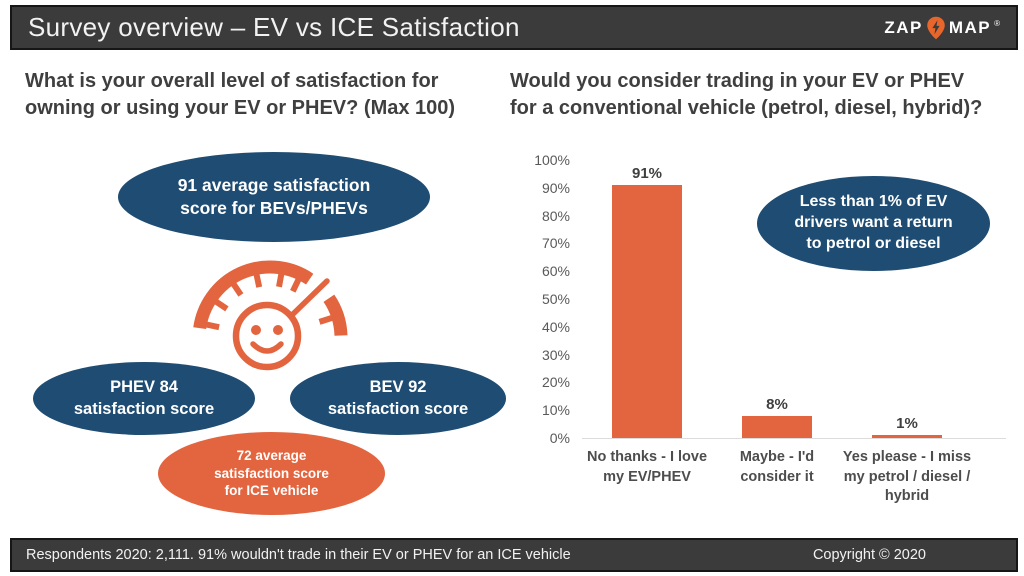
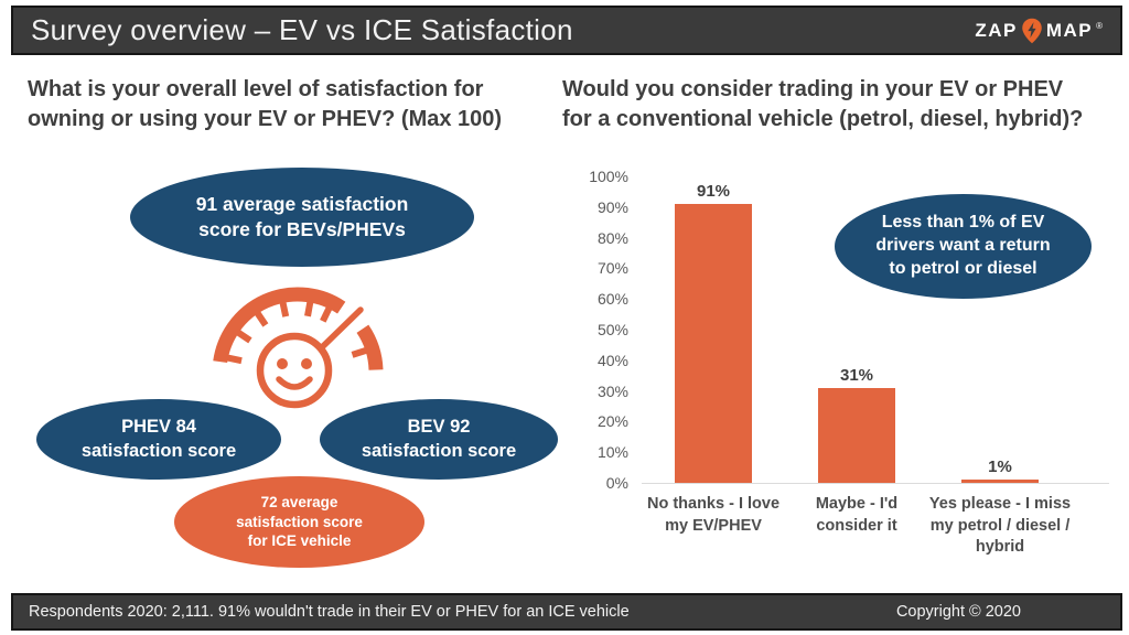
Maybe - I'd consider it: 8% -> 31%
